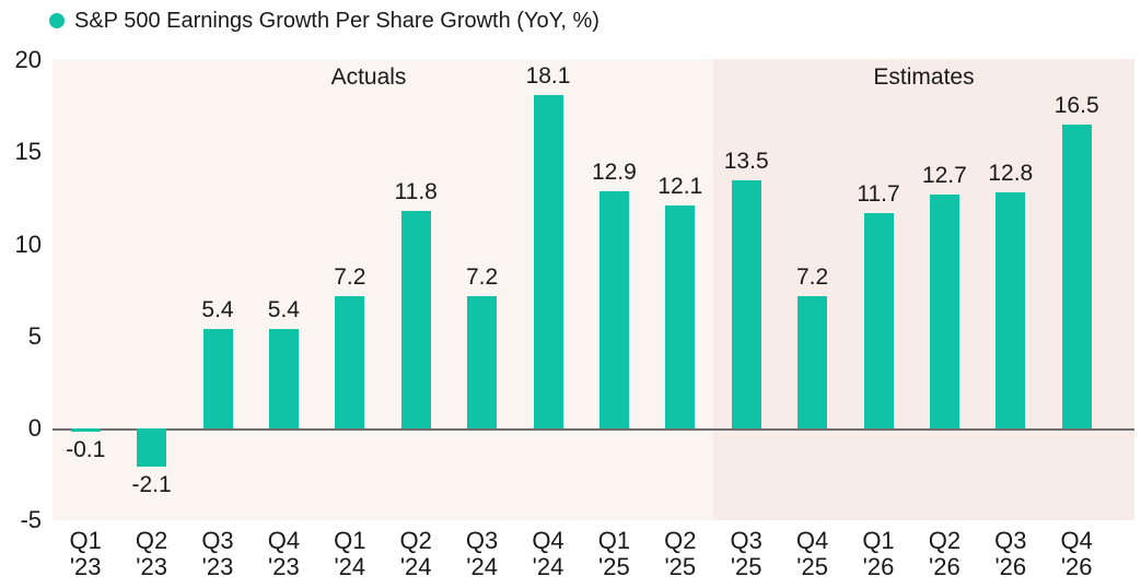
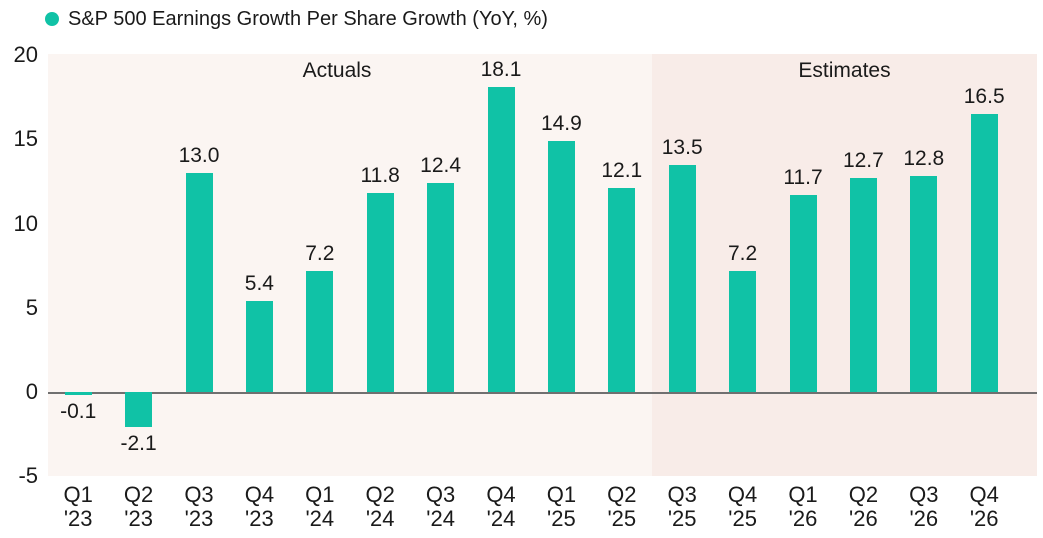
Q3 '23: 5.4 -> 13.0
Q3 '24: 7.2 -> 12.4
Q1 '25: 12.9 -> 14.9
